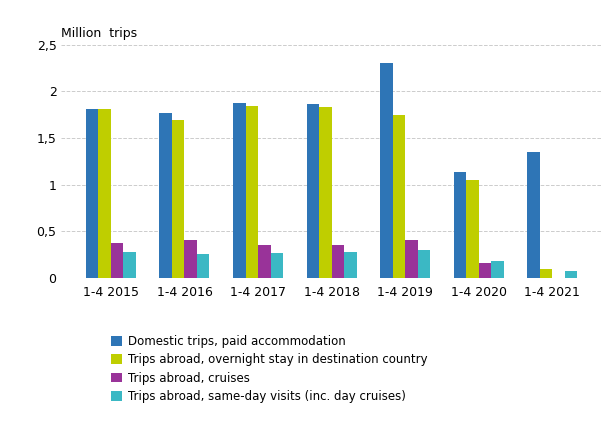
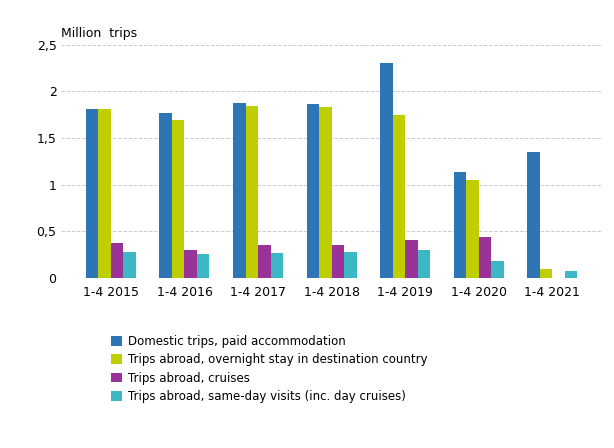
Trips abroad, cruises/1-4 2016: 0,40 -> 0,30
Trips abroad, cruises/1-4 2020: 0,16 -> 0,44
